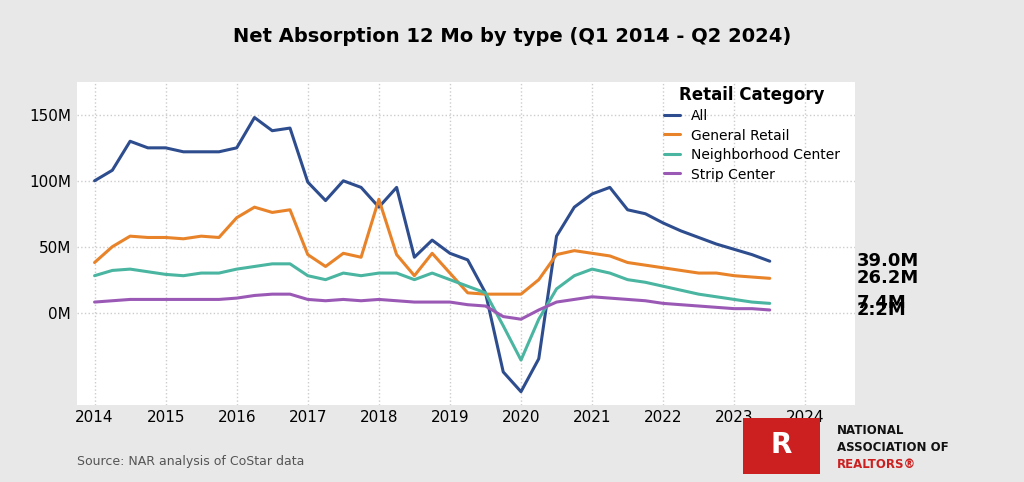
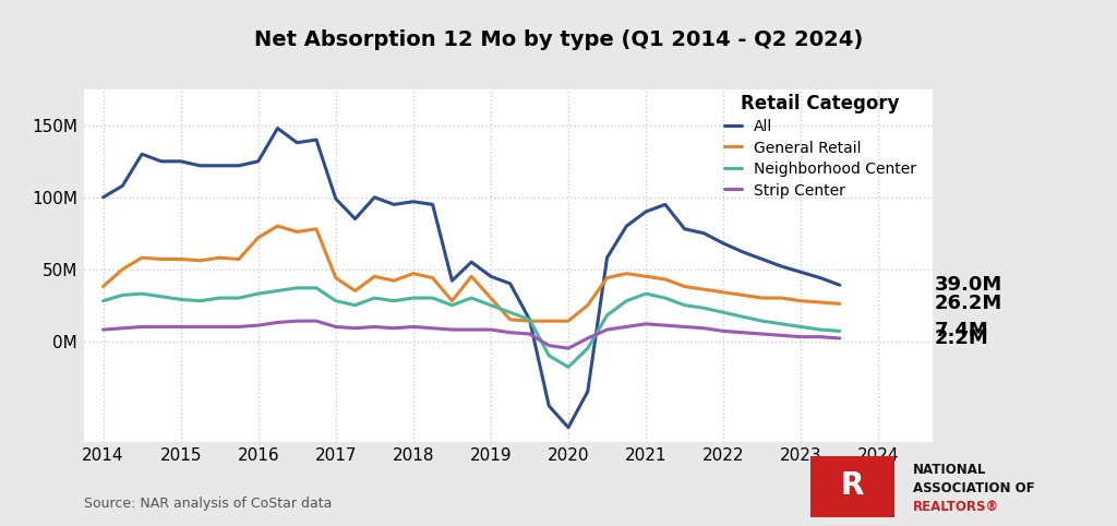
All/2018: 80M -> 97M
General Retail/2018: 86M -> 47M
Neighborhood Center/2020: -36M -> -18M
